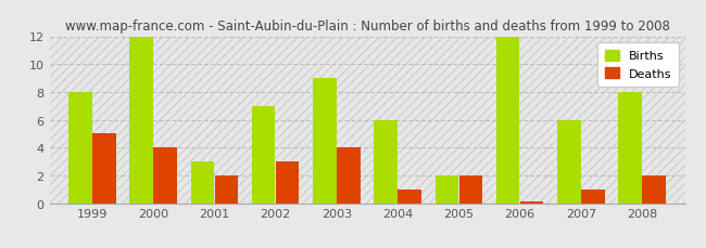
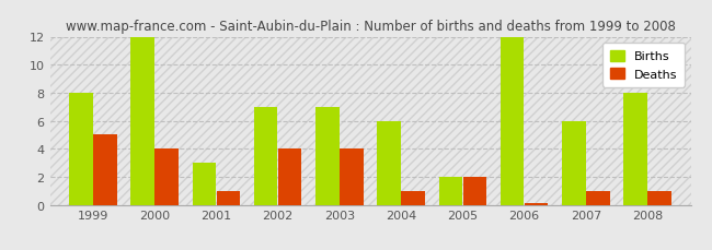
Deaths/2001: 2.0 -> 1.0
Deaths/2002: 3.0 -> 4.0
Births/2003: 9 -> 7
Deaths/2008: 2.0 -> 1.0
